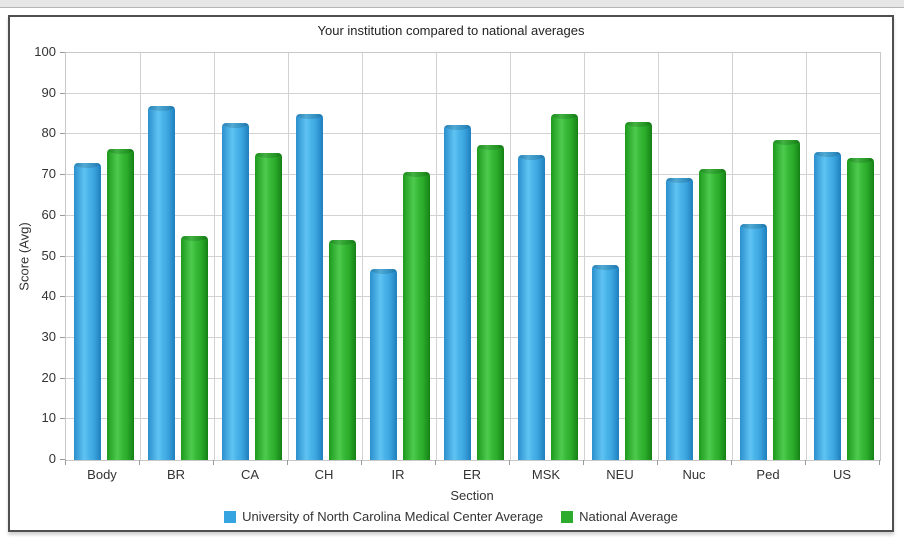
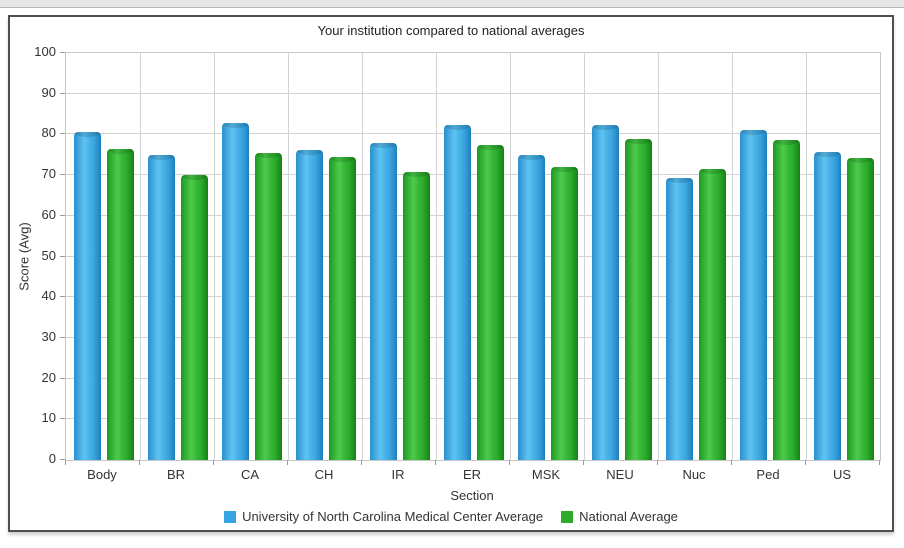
University of North Carolina Medical Center Average/Body: 73 -> 80
University of North Carolina Medical Center Average/BR: 87 -> 75
National Average/BR: 55 -> 70
University of North Carolina Medical Center Average/CH: 85 -> 76
National Average/CH: 54 -> 74
University of North Carolina Medical Center Average/IR: 47 -> 78
National Average/MSK: 85 -> 72
University of North Carolina Medical Center Average/NEU: 48 -> 82
National Average/NEU: 83 -> 79
University of North Carolina Medical Center Average/Ped: 58 -> 81
